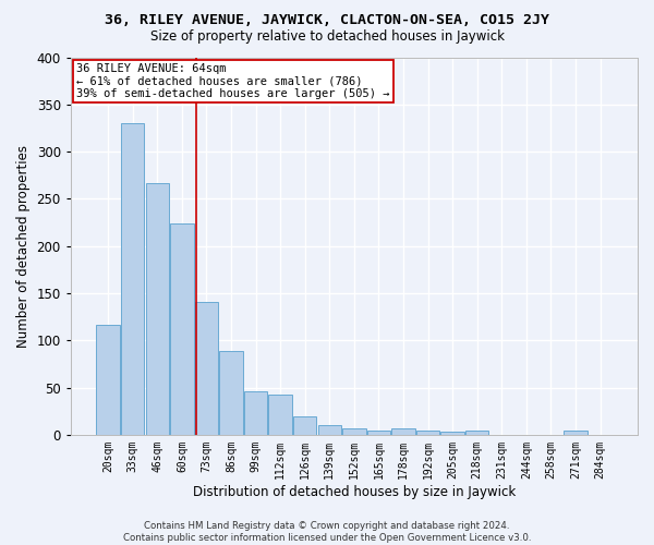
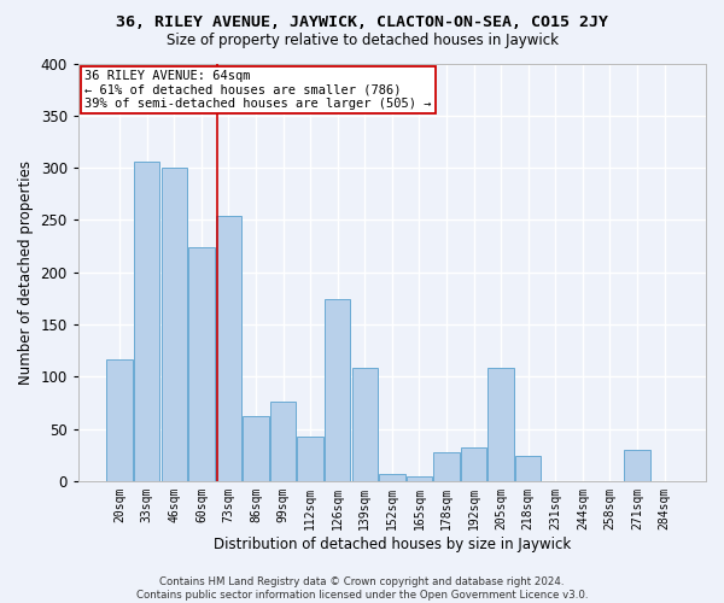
33sqm: 330 -> 306
46sqm: 267 -> 300
73sqm: 141 -> 254
86sqm: 89 -> 62
99sqm: 46 -> 76
126sqm: 19 -> 174
139sqm: 10 -> 108
178sqm: 7 -> 28
192sqm: 4 -> 32
205sqm: 3 -> 108
218sqm: 4 -> 24
271sqm: 5 -> 30
